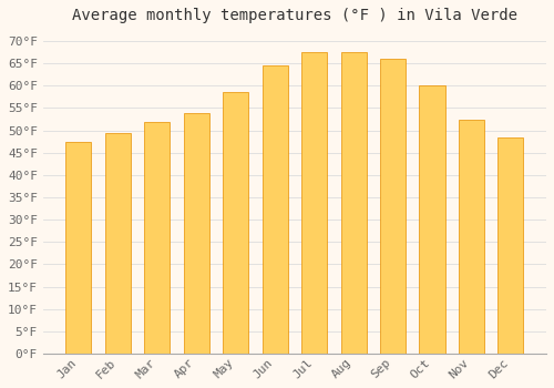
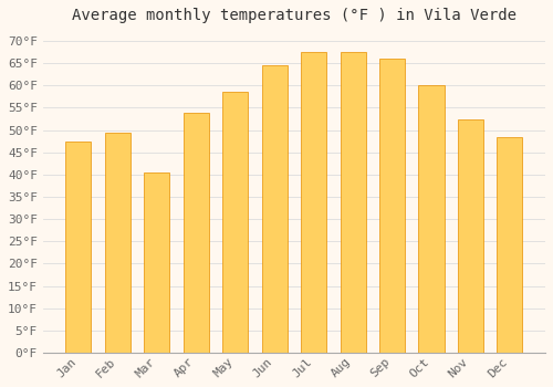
Mar: 52.0°F -> 40.5°F
